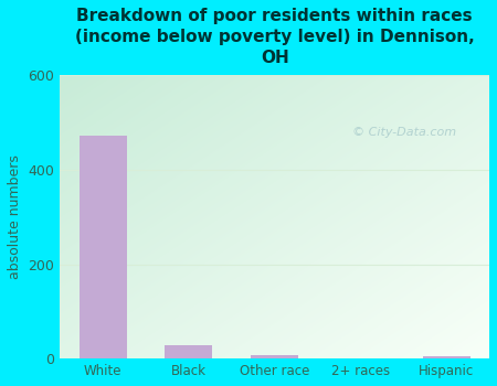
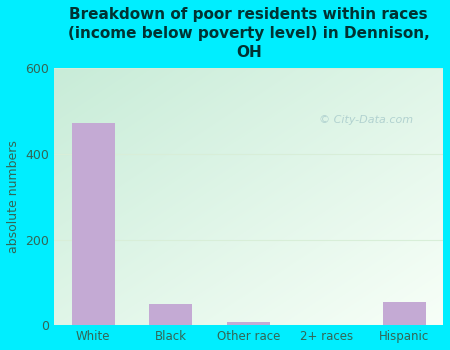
Black: 28 -> 50
Hispanic: 6 -> 55
